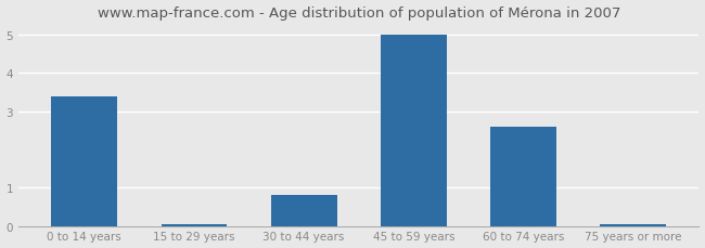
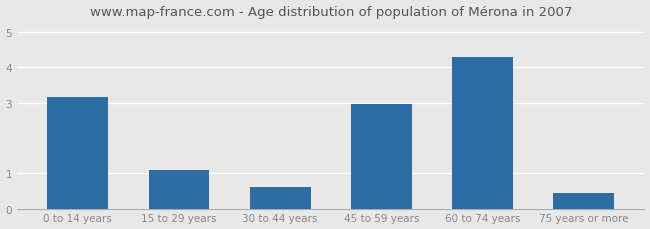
0 to 14 years: 3.40 -> 3.15
15 to 29 years: 0.05 -> 1.10
30 to 44 years: 0.80 -> 0.60
45 to 59 years: 5.00 -> 2.95
60 to 74 years: 2.60 -> 4.30
75 years or more: 0.05 -> 0.45
